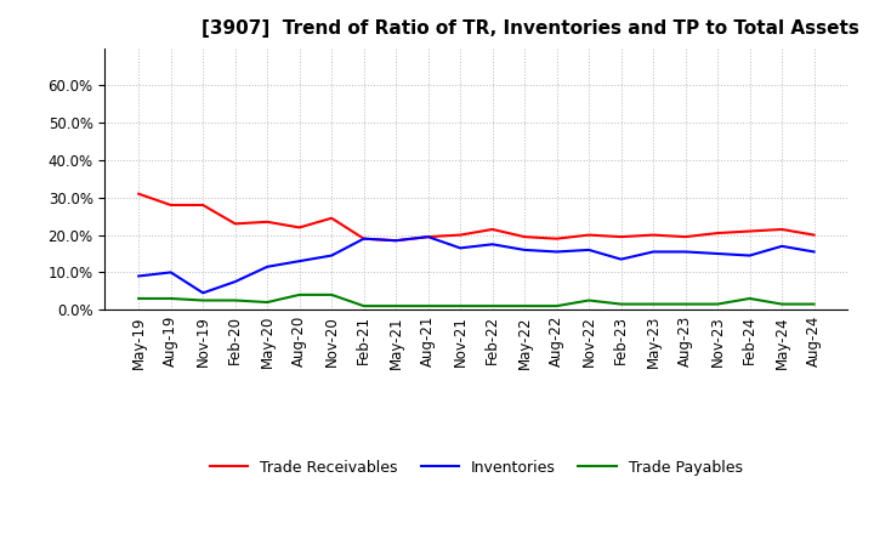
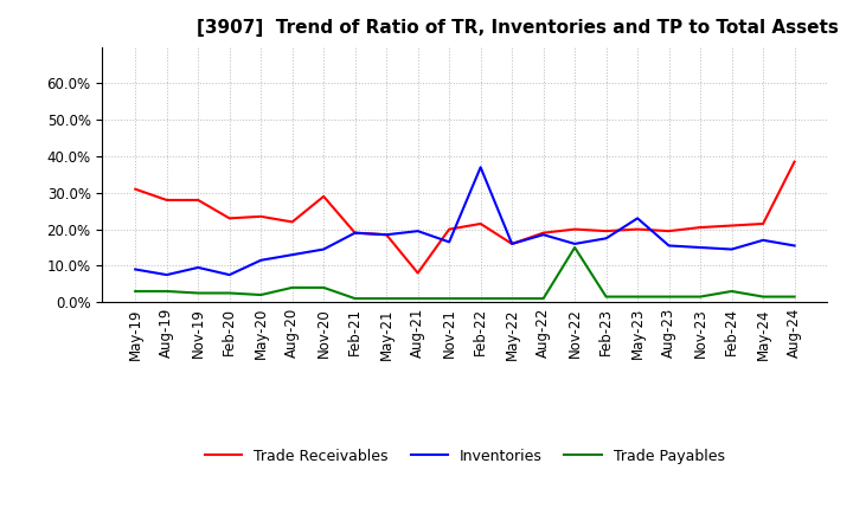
Inventories/Aug-19: 10.0% -> 7.5%
Inventories/Nov-19: 4.5% -> 9.5%
Trade Receivables/Nov-20: 24.5% -> 29.0%
Trade Receivables/Aug-21: 19.5% -> 8.0%
Inventories/Feb-22: 17.5% -> 37.0%
Trade Receivables/May-22: 19.5% -> 16.0%
Inventories/Aug-22: 15.5% -> 18.5%
Trade Payables/Nov-22: 2.5% -> 15.0%
Inventories/Feb-23: 13.5% -> 17.5%
Inventories/May-23: 15.5% -> 23.0%
Trade Receivables/Aug-24: 20.0% -> 38.5%
